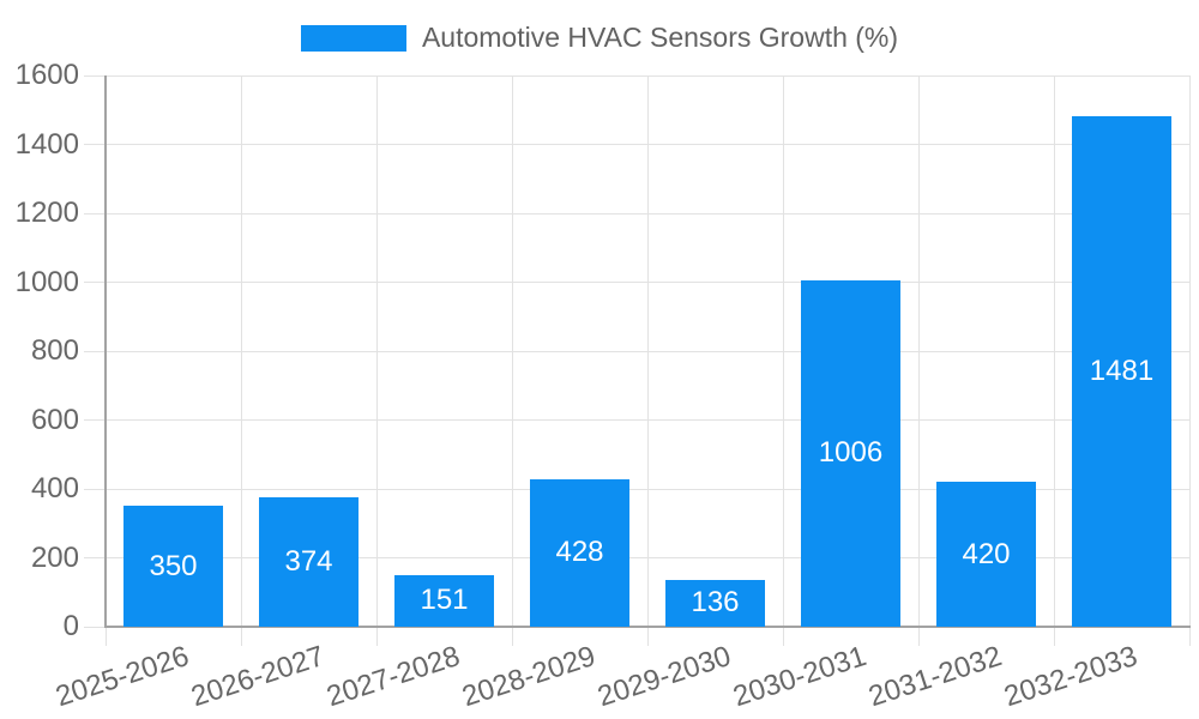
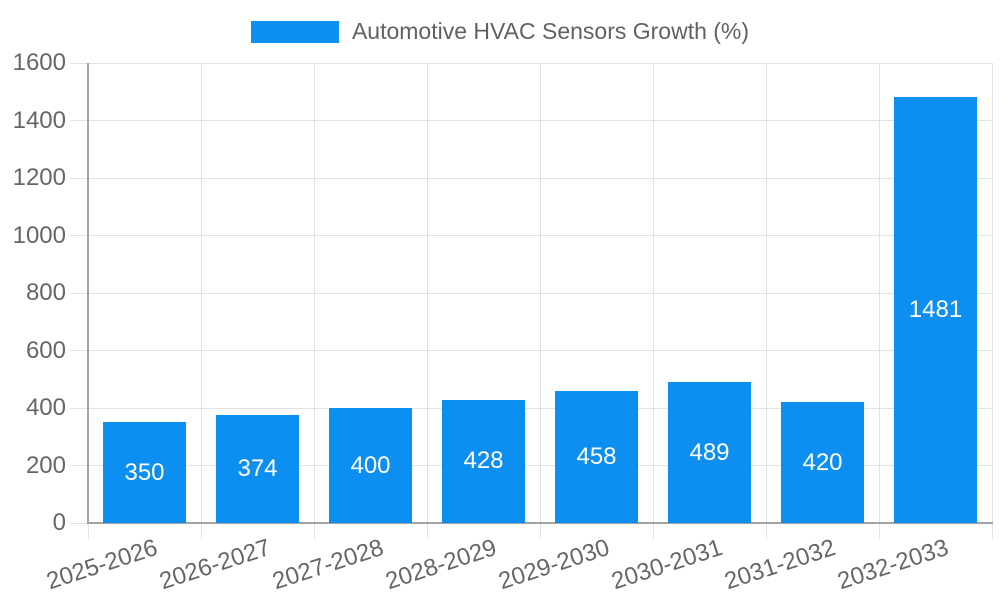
2027-2028: 151 -> 400
2029-2030: 136 -> 458
2030-2031: 1006 -> 489
